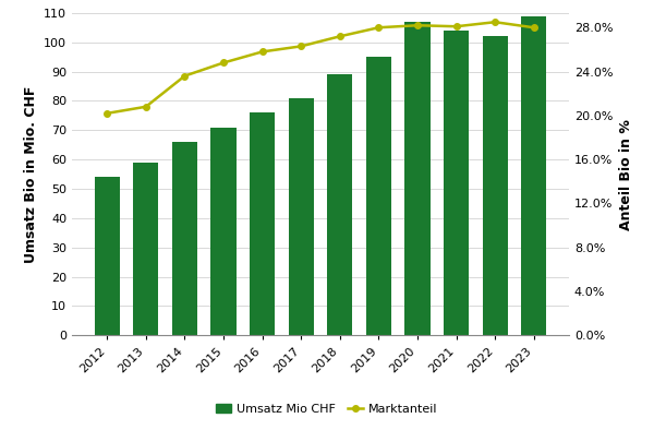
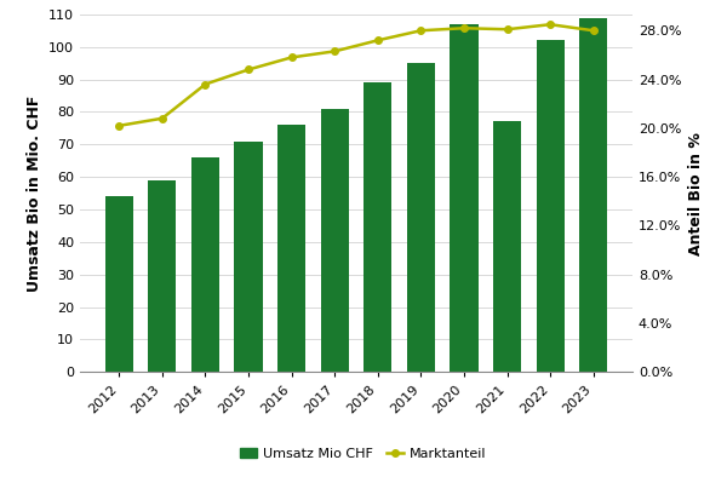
Umsatz Mio CHF/2021: 104 -> 77
